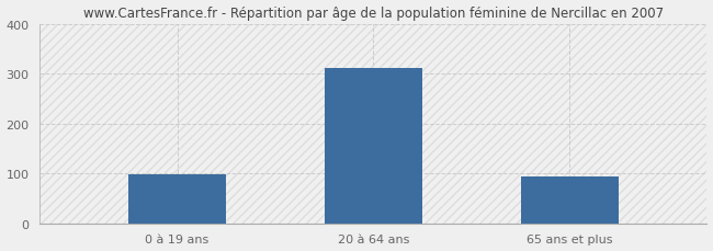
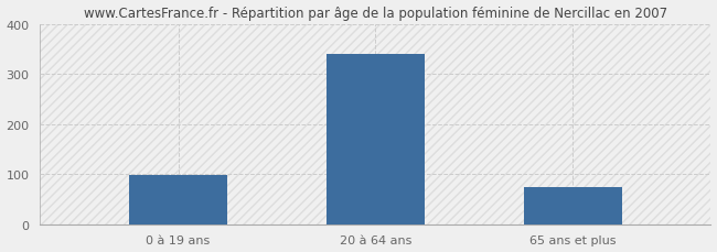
20 à 64 ans: 312 -> 340
65 ans et plus: 93 -> 75
